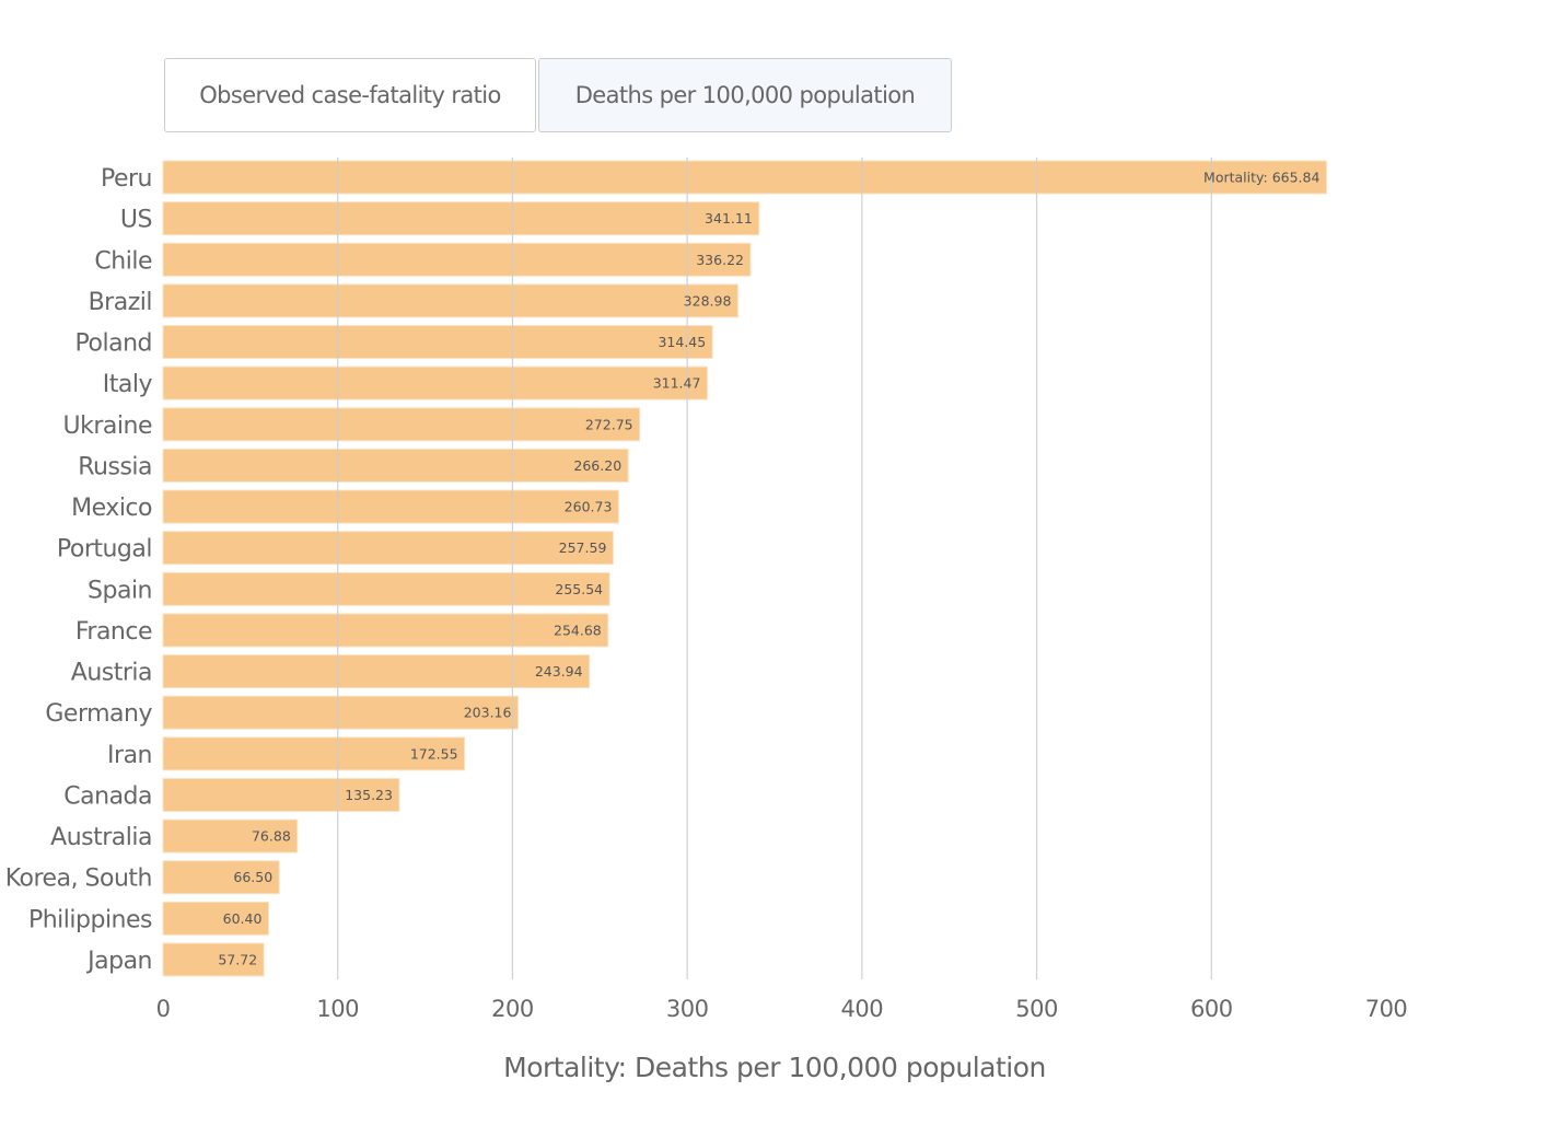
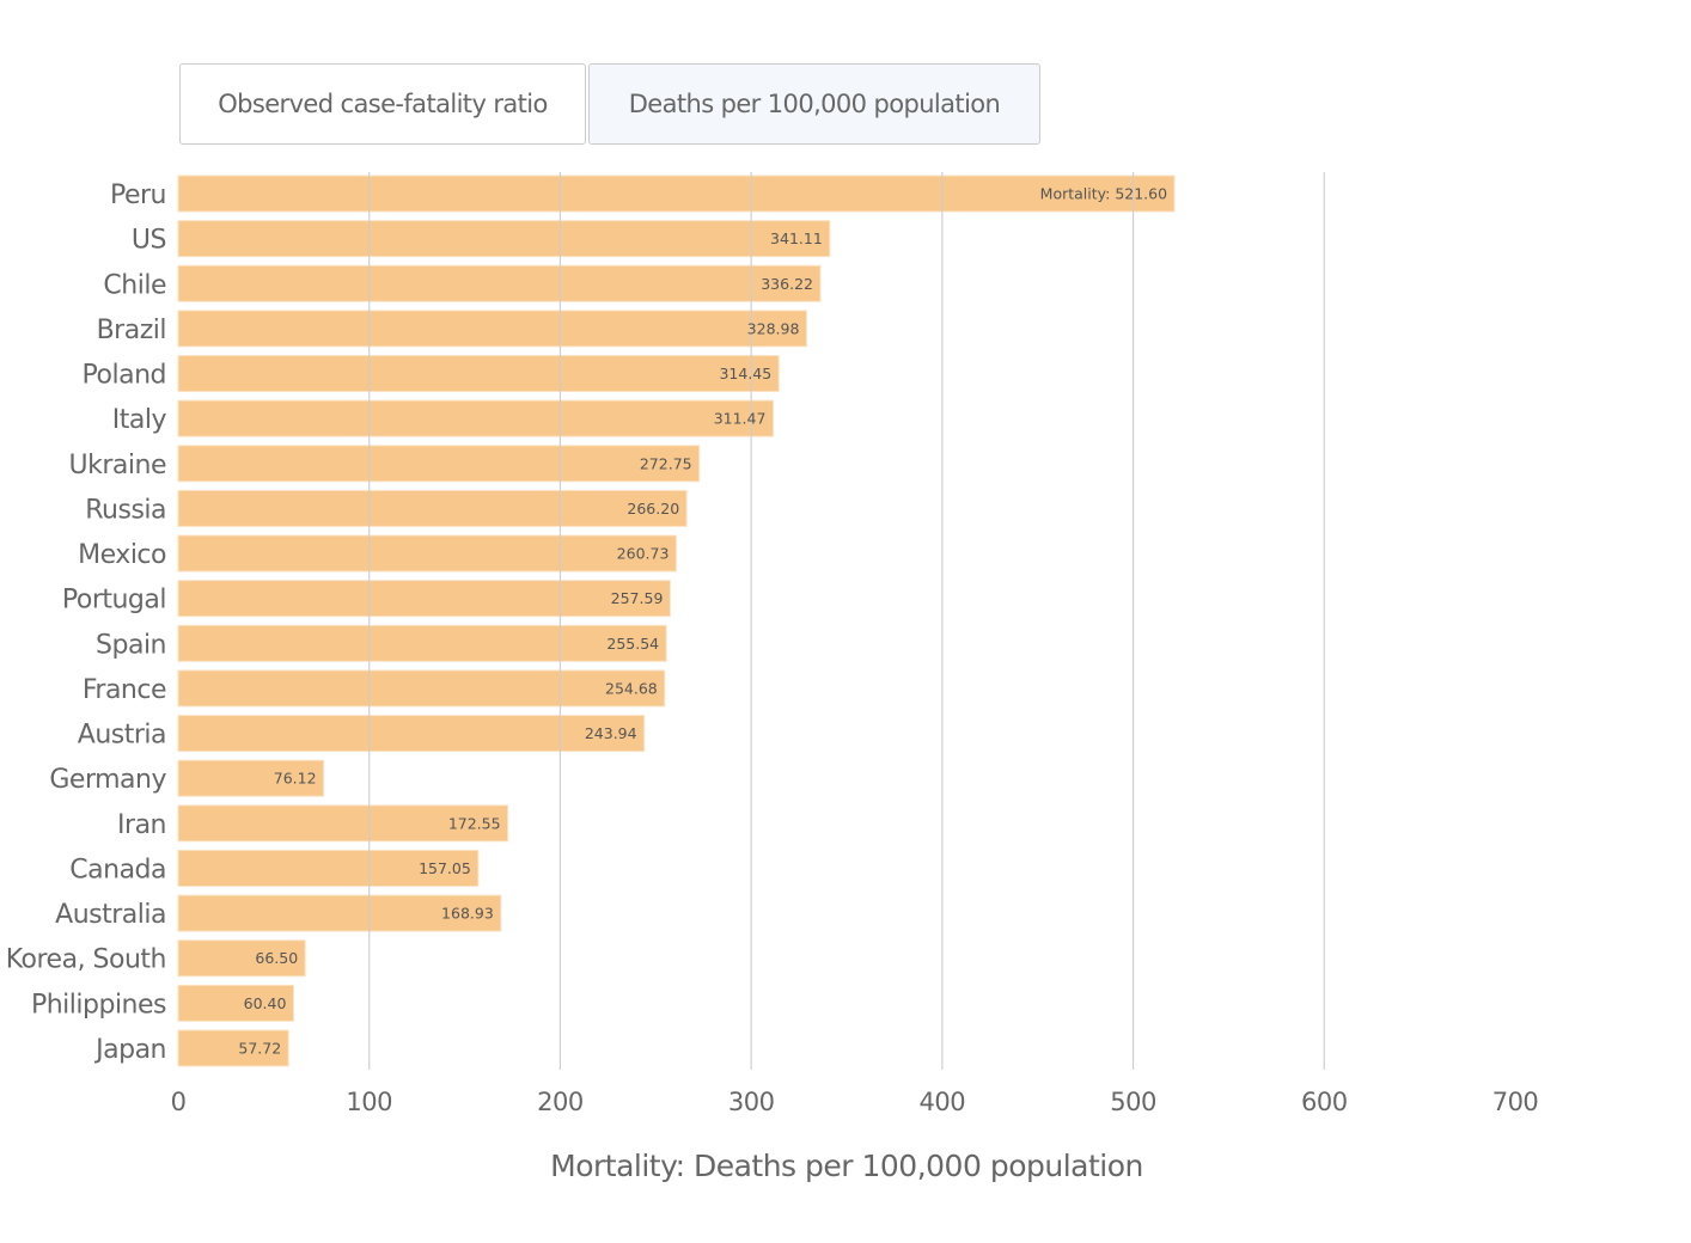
Peru: 665.84 -> 521.60
Germany: 203.16 -> 76.12
Canada: 135.23 -> 157.05
Australia: 76.88 -> 168.93
